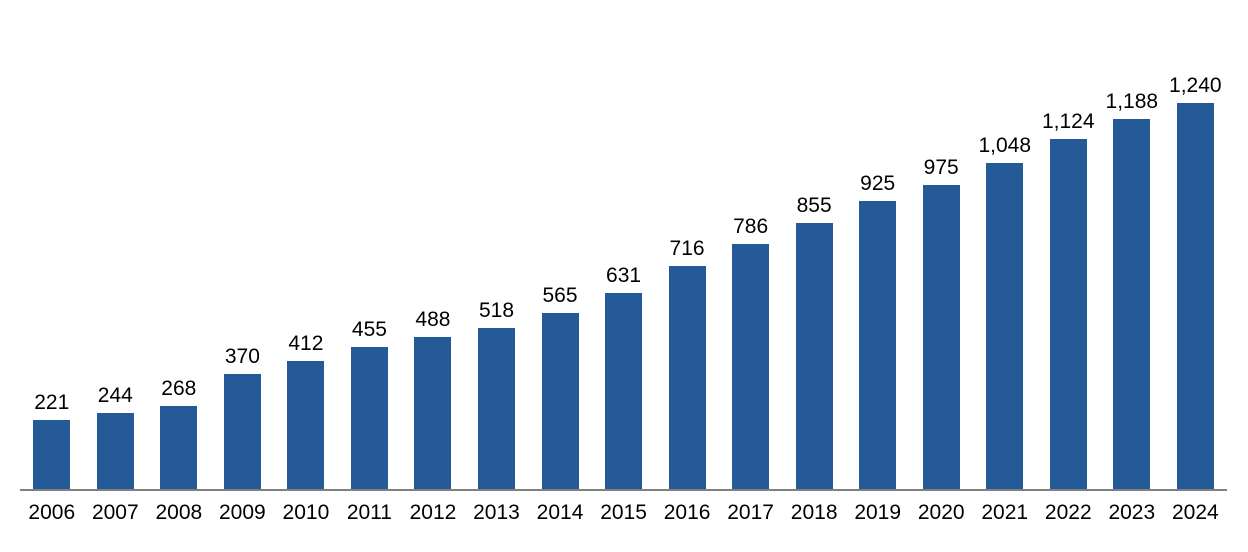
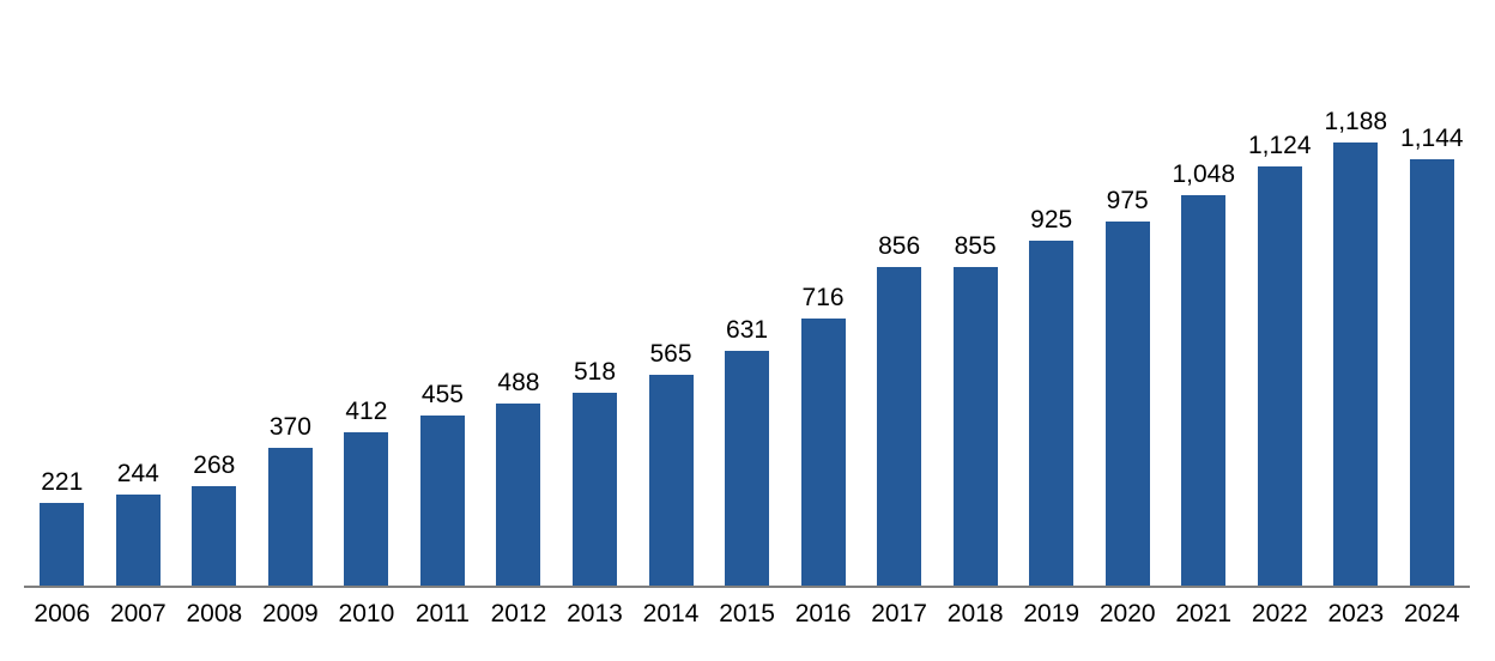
2017: 786 -> 856
2024: 1,240 -> 1,144
